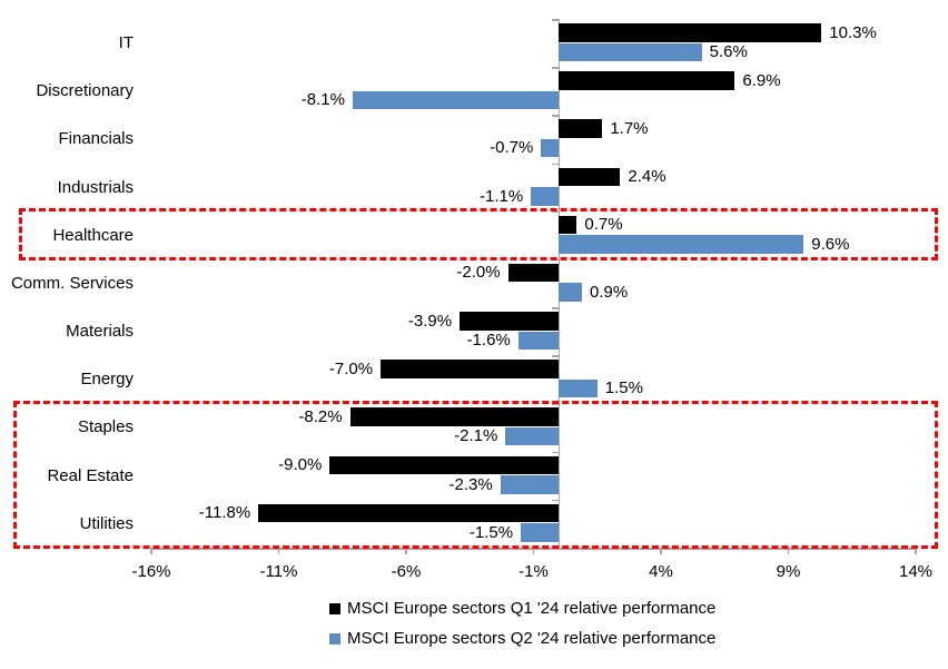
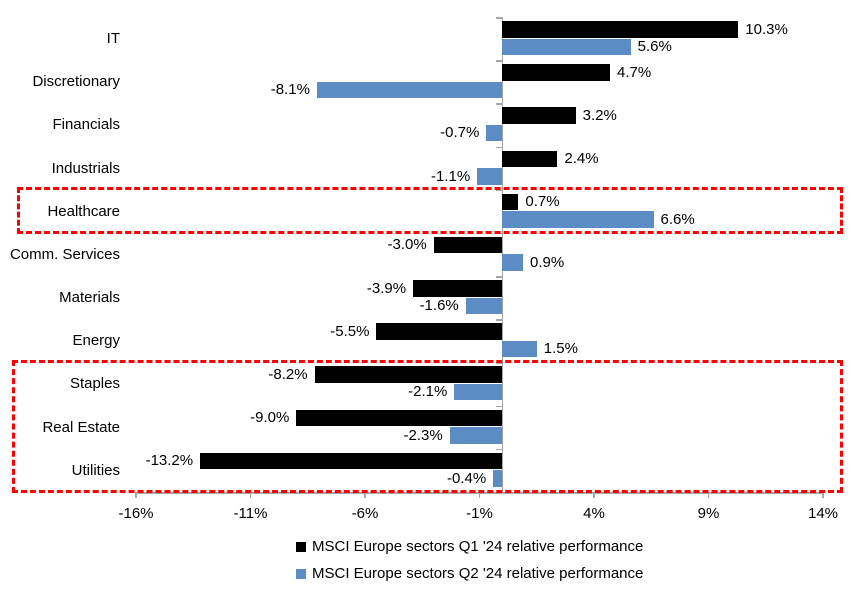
MSCI Europe sectors Q1 '24 relative performance/Discretionary: 6.9% -> 4.7%
MSCI Europe sectors Q1 '24 relative performance/Financials: 1.7% -> 3.2%
MSCI Europe sectors Q2 '24 relative performance/Healthcare: 9.6% -> 6.6%
MSCI Europe sectors Q1 '24 relative performance/Comm. Services: -2.0% -> -3.0%
MSCI Europe sectors Q1 '24 relative performance/Energy: -7.0% -> -5.5%
MSCI Europe sectors Q1 '24 relative performance/Utilities: -11.8% -> -13.2%
MSCI Europe sectors Q2 '24 relative performance/Utilities: -1.5% -> -0.4%
